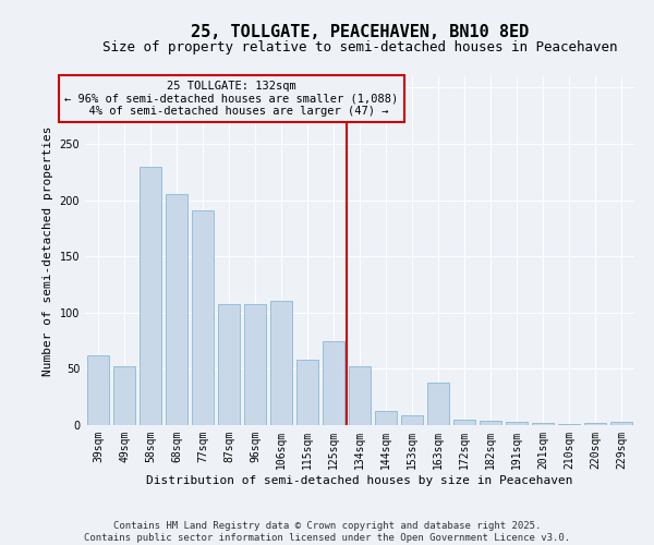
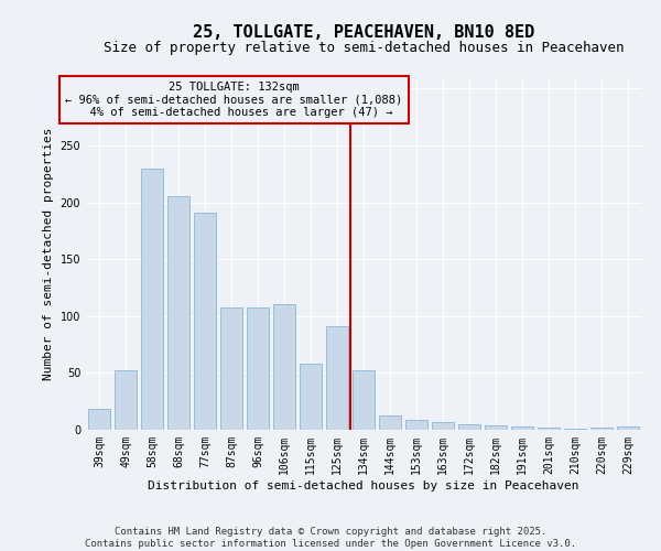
39sqm: 62 -> 18
125sqm: 75 -> 91
163sqm: 38 -> 7
